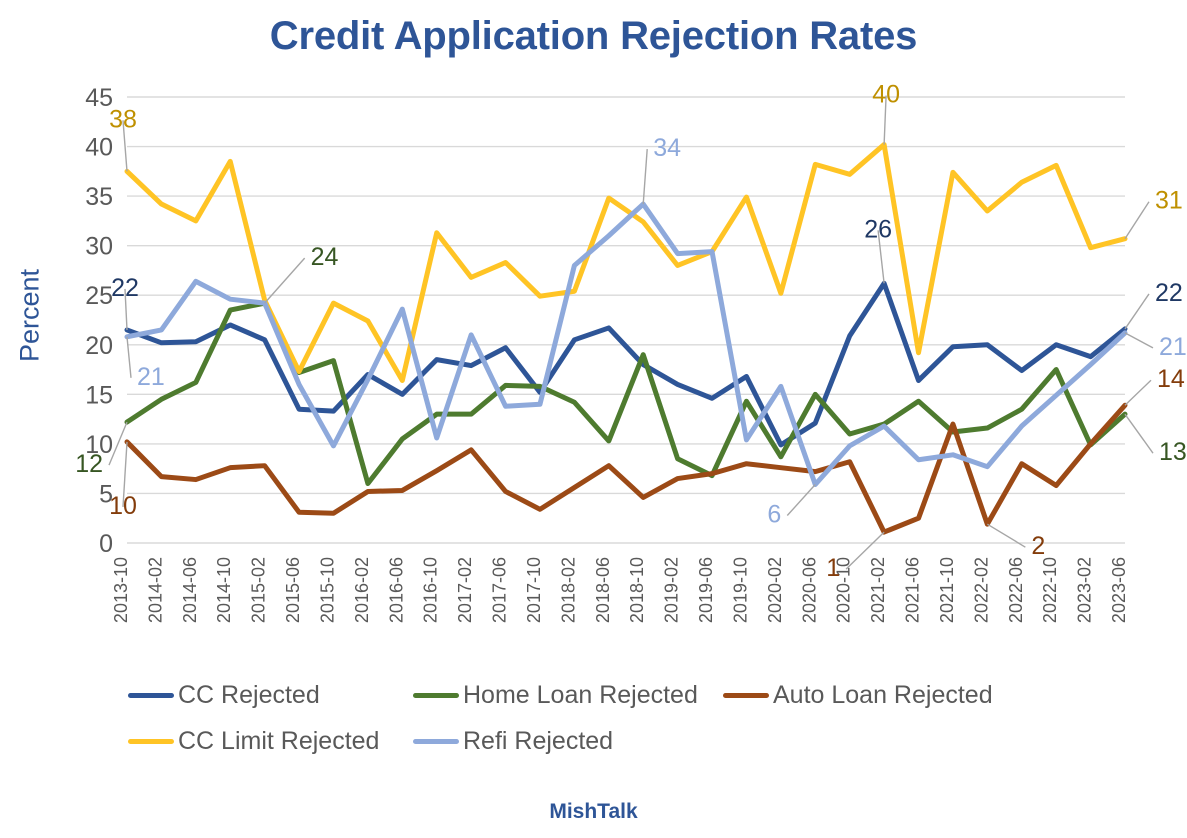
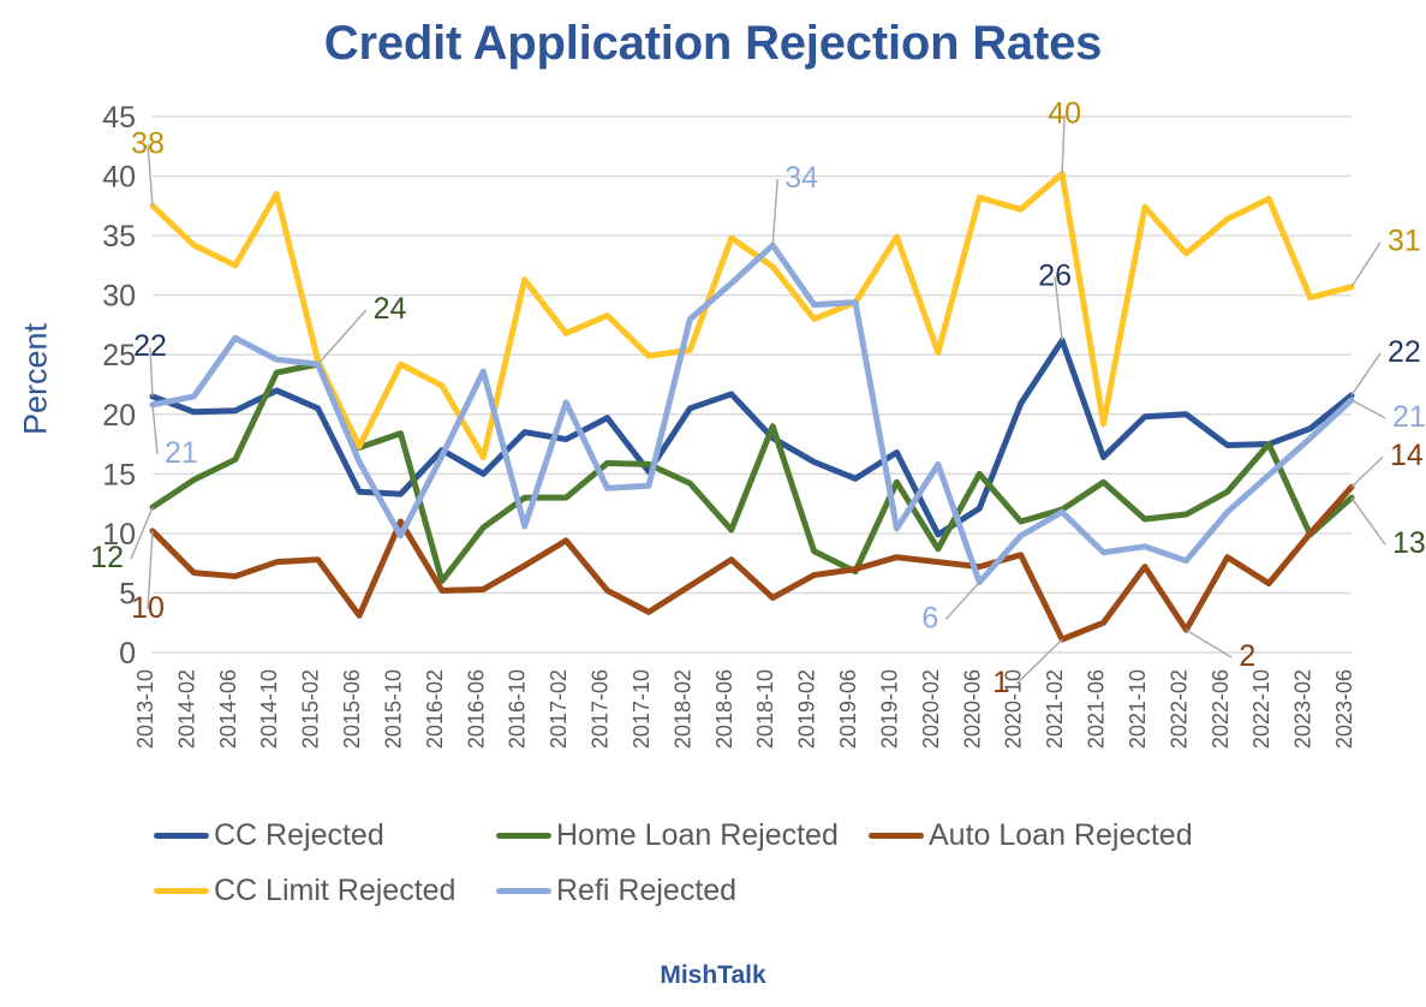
Auto Loan Rejected/2015-10: 3 -> 11
Auto Loan Rejected/2021-10: 12 -> 7
CC Rejected/2022-10: 20 -> 18
